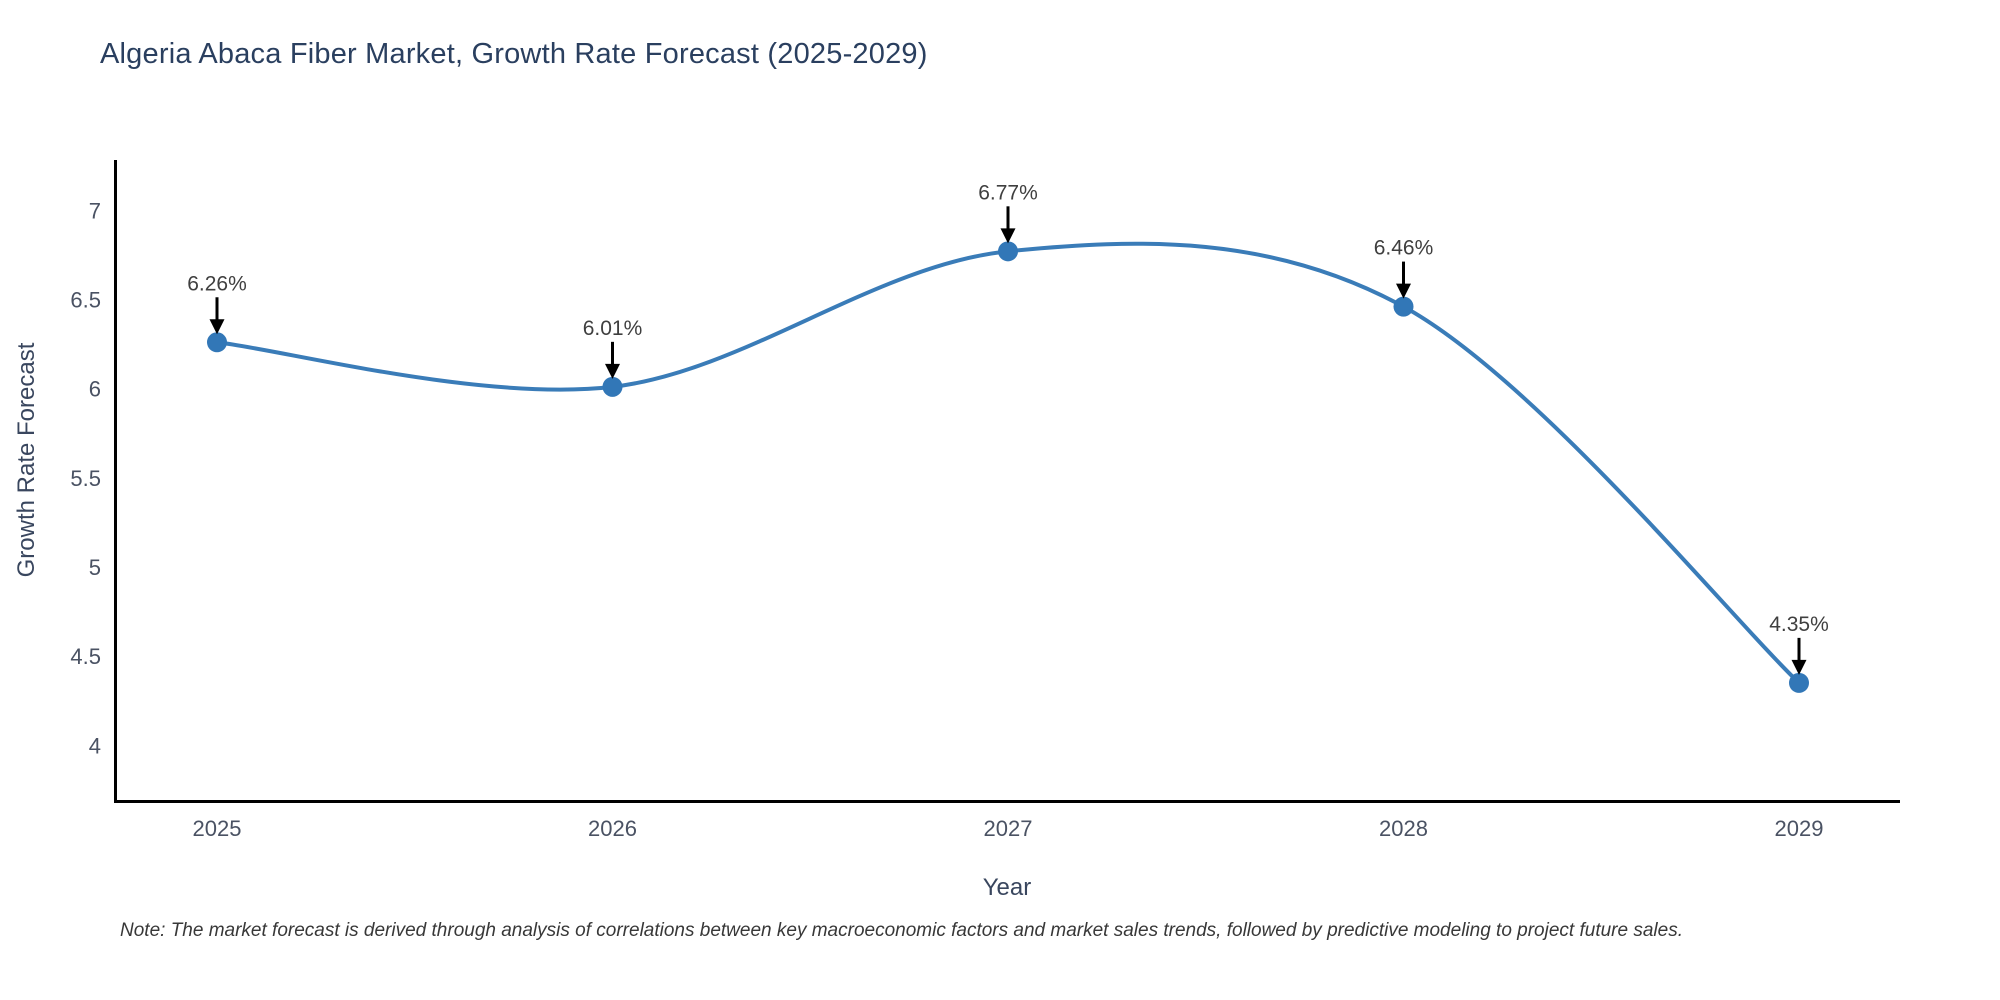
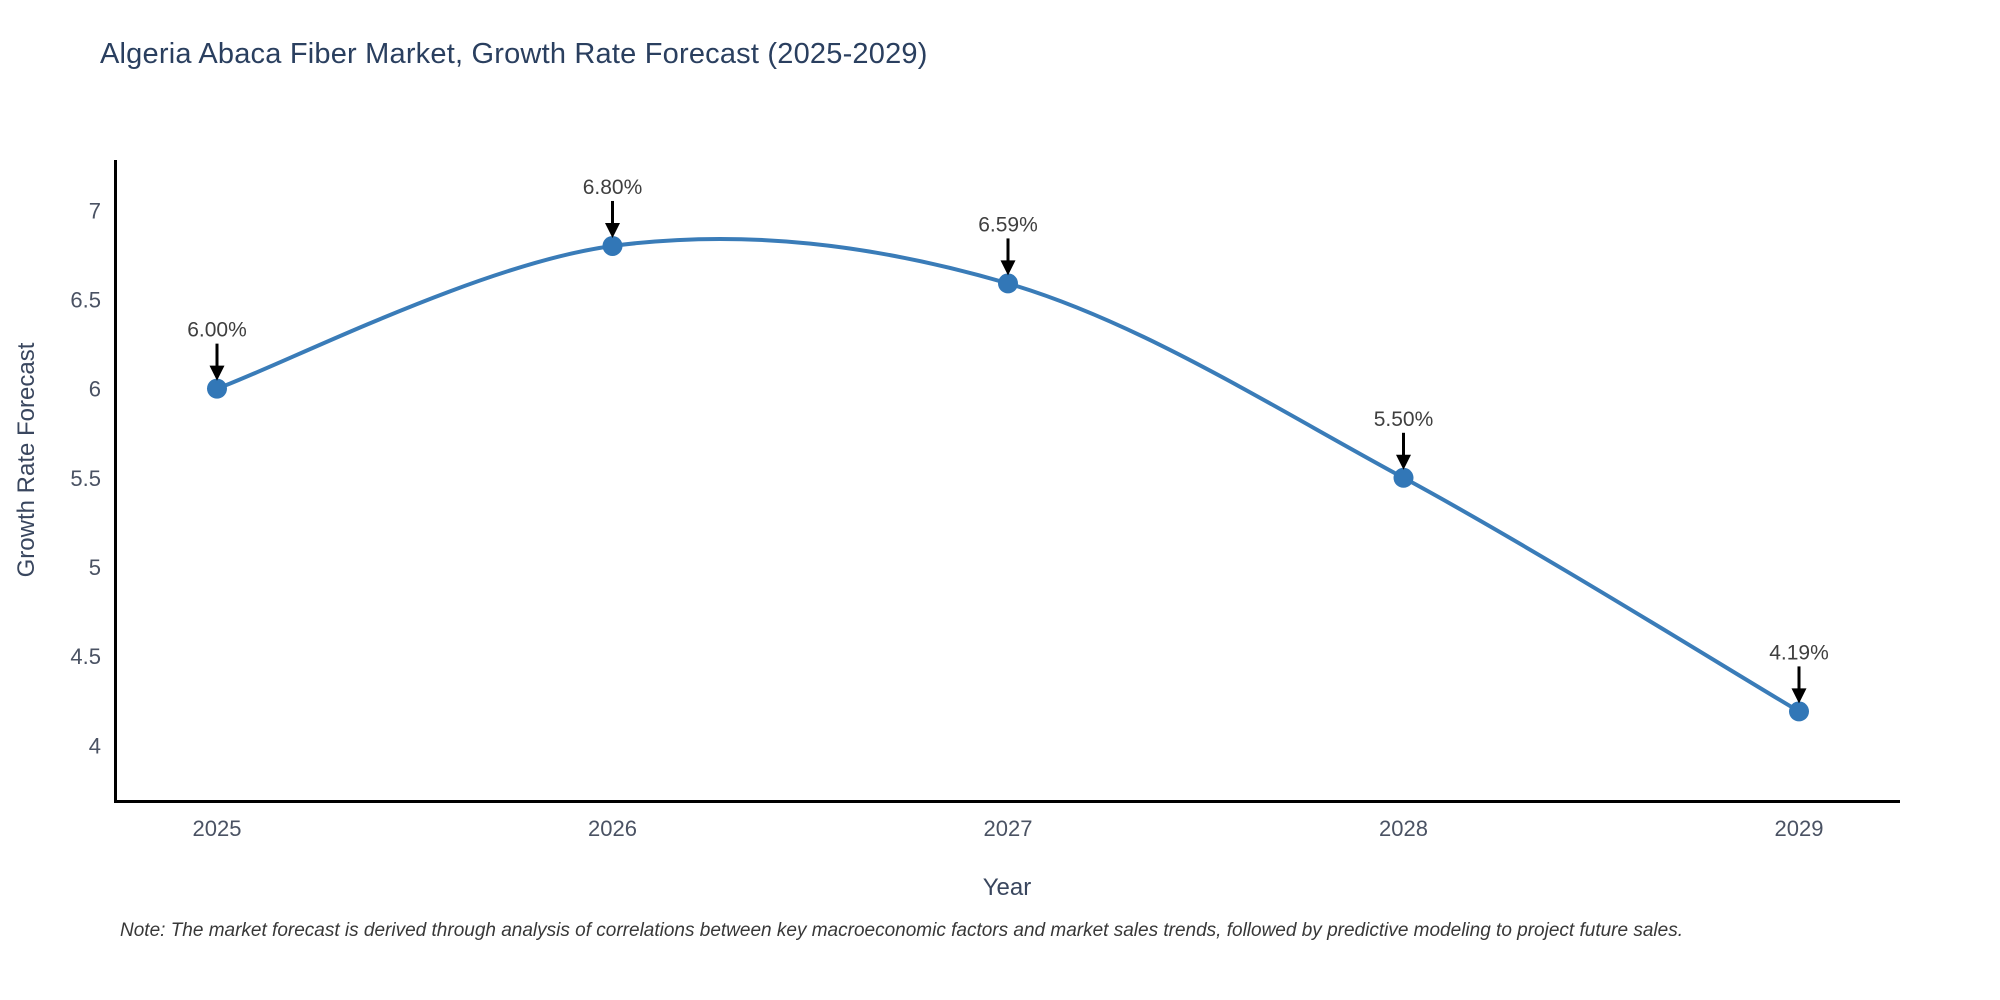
2025: 6.26% -> 6.00%
2026: 6.01% -> 6.80%
2027: 6.77% -> 6.59%
2028: 6.46% -> 5.50%
2029: 4.35% -> 4.19%
